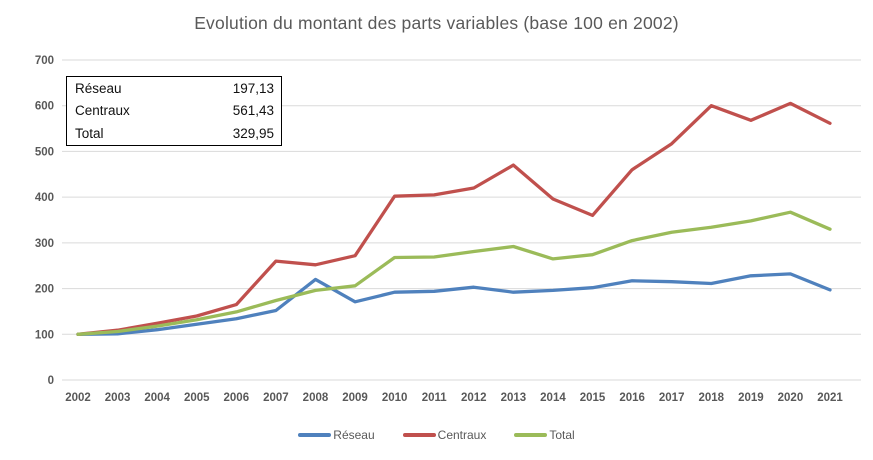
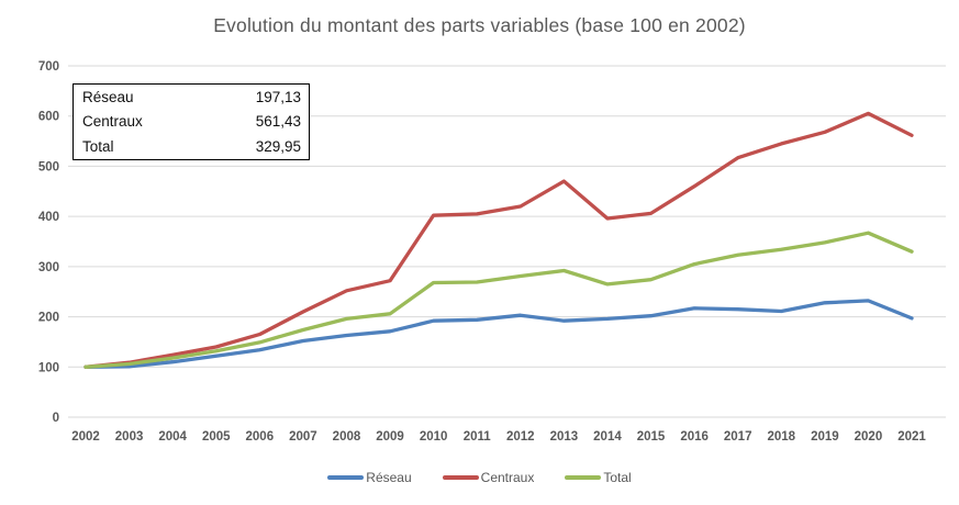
Centraux/2007: 260 -> 210
Réseau/2008: 220 -> 160
Centraux/2015: 360 -> 410
Centraux/2018: 600 -> 540
